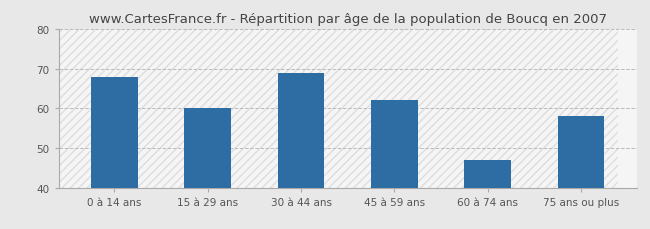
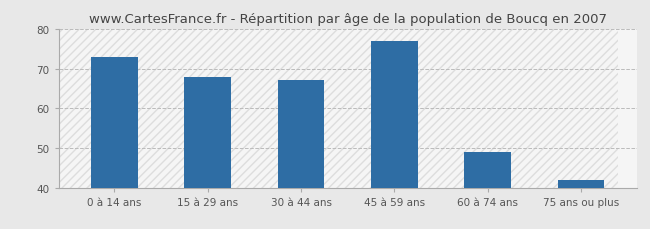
0 à 14 ans: 68 -> 73
15 à 29 ans: 60 -> 68
30 à 44 ans: 69 -> 67
45 à 59 ans: 62 -> 77
60 à 74 ans: 47 -> 49
75 ans ou plus: 58 -> 42
